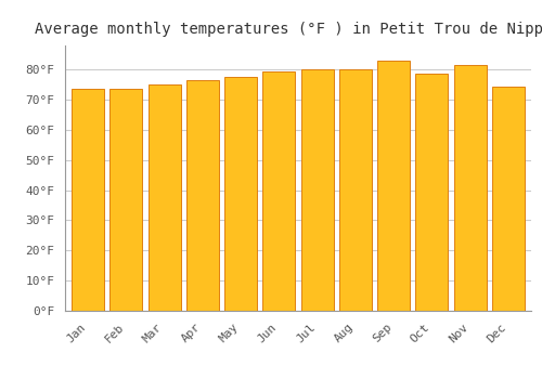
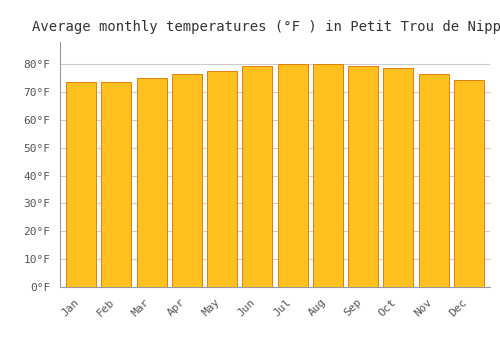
Sep: 83.0°F -> 79.5°F
Nov: 81.5°F -> 76.5°F
